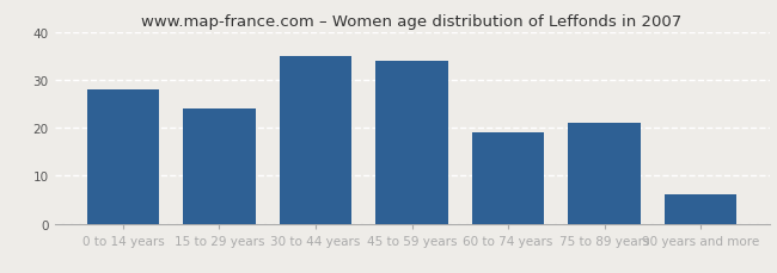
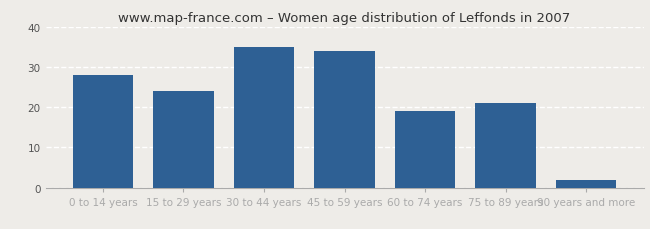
90 years and more: 6 -> 2
